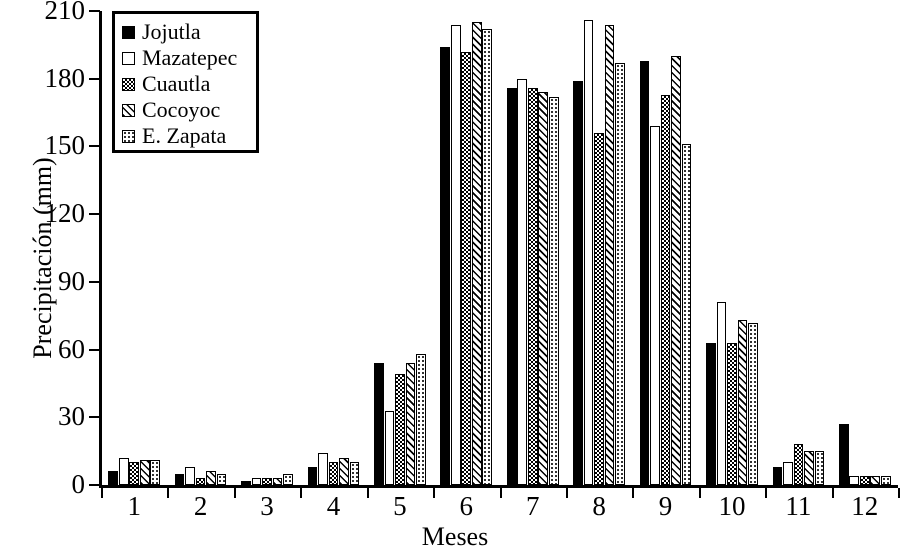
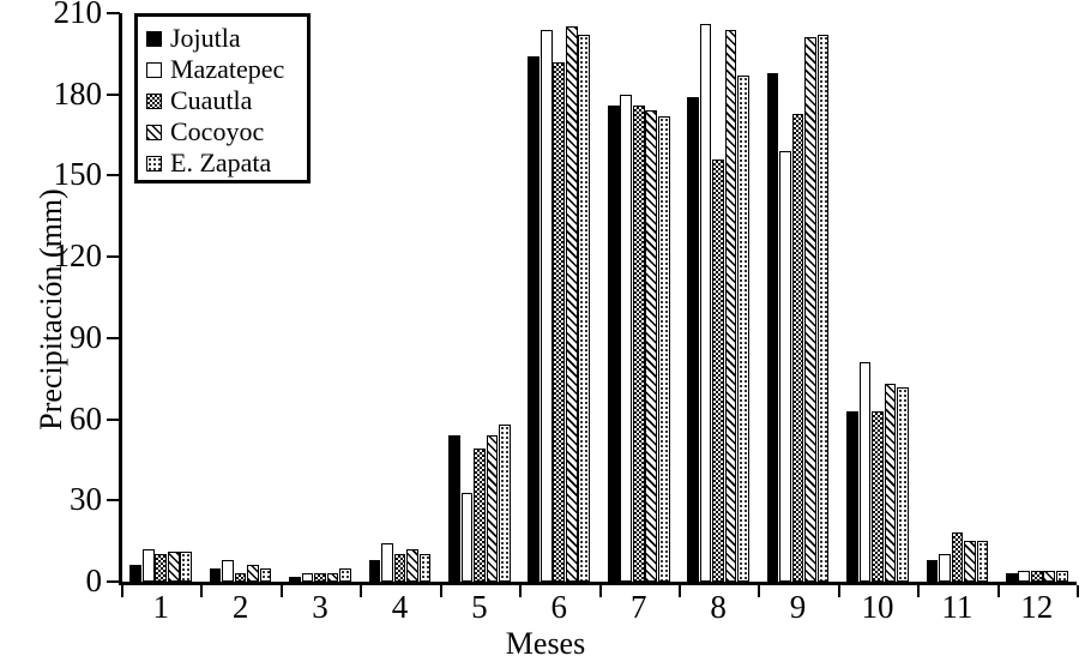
Cocoyoc/9: 190 -> 201
E. Zapata/9: 151 -> 202
Jojutla/12: 27 -> 3
